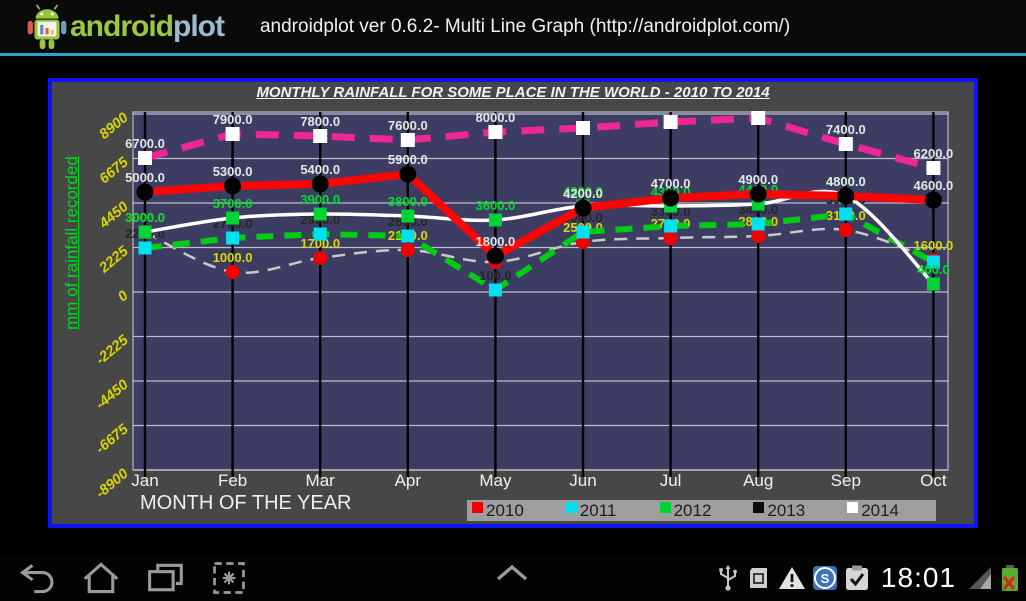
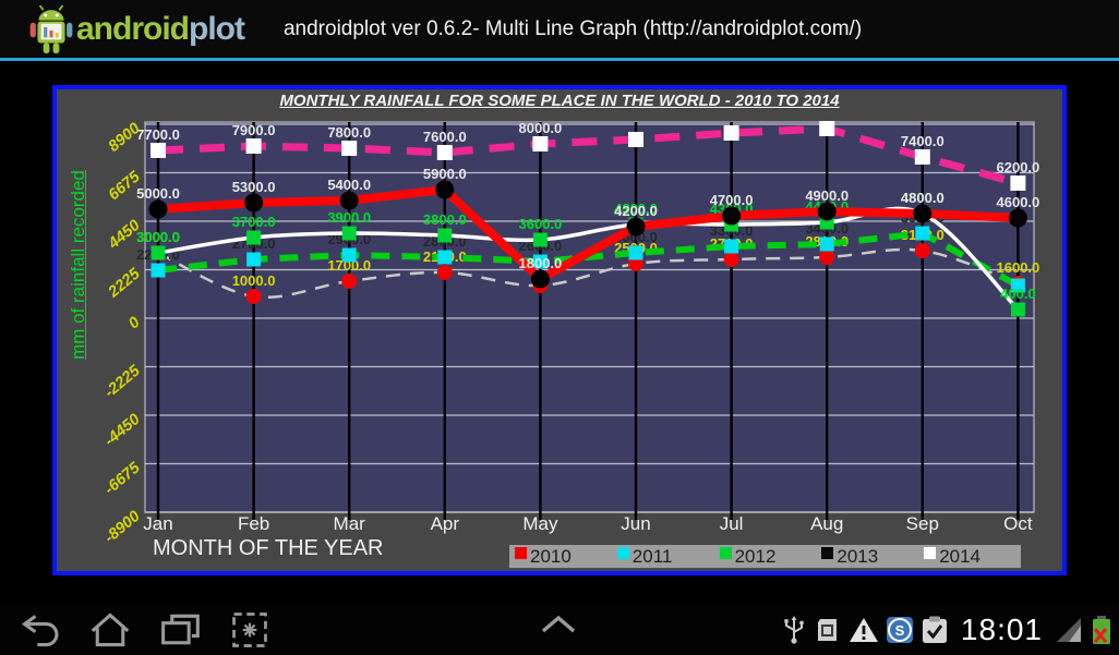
2014/Jan: 6700.0 -> 7700.0
2011/May: 100.0 -> 2600.0
